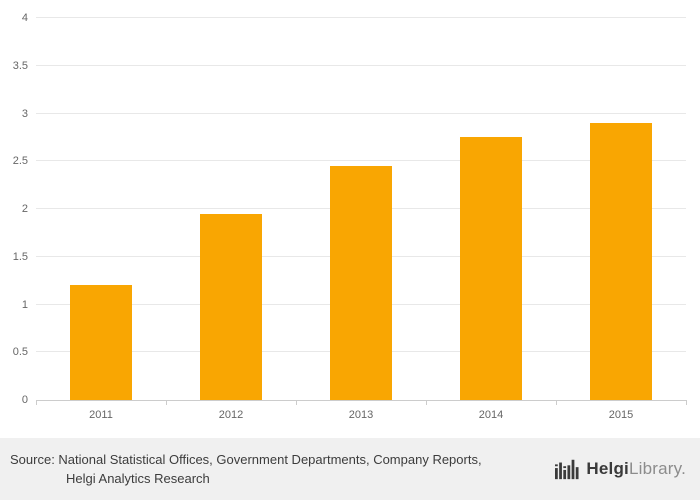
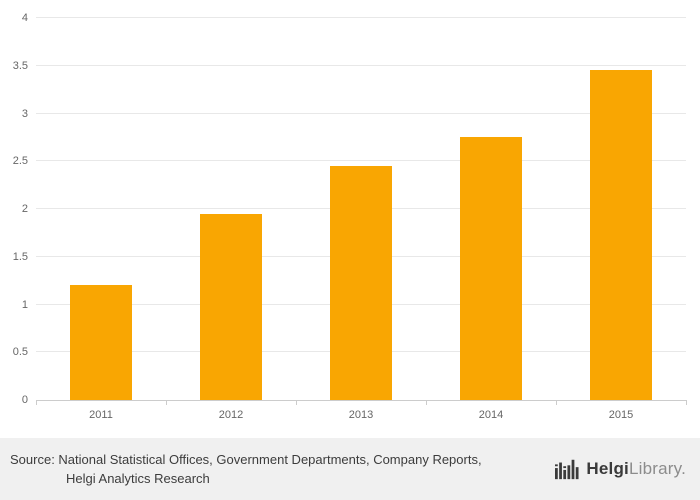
2015: 2.9 -> 3.5
